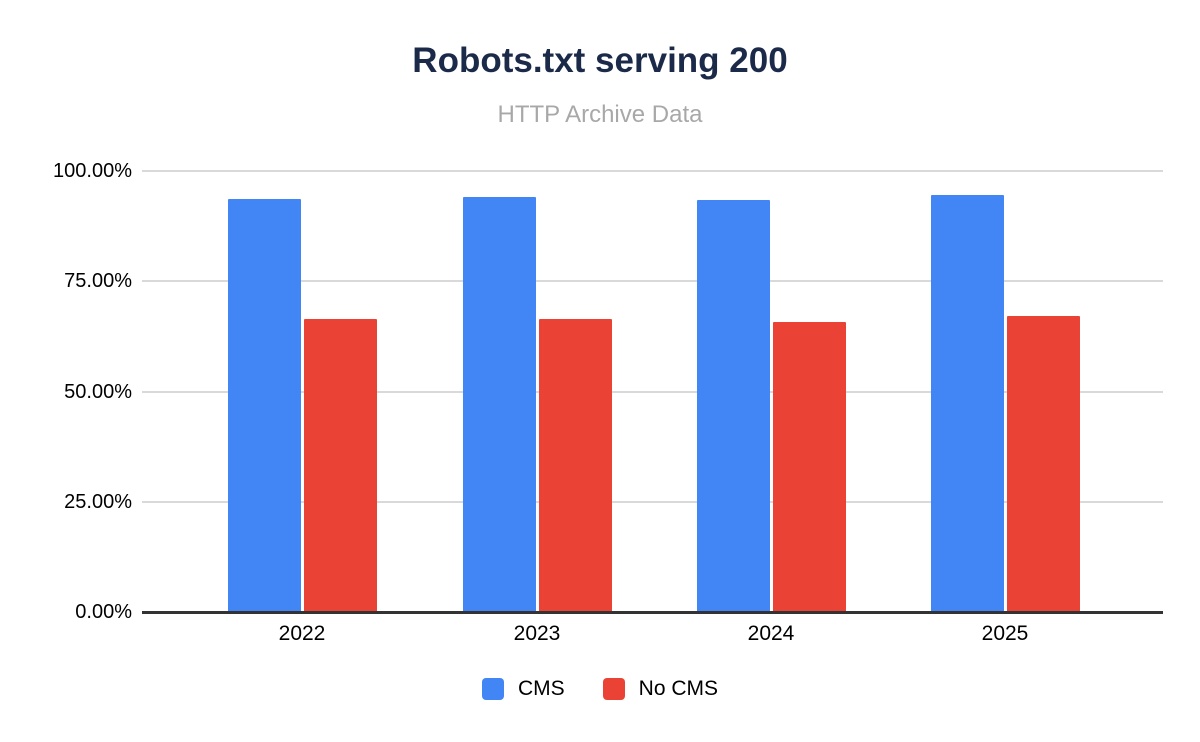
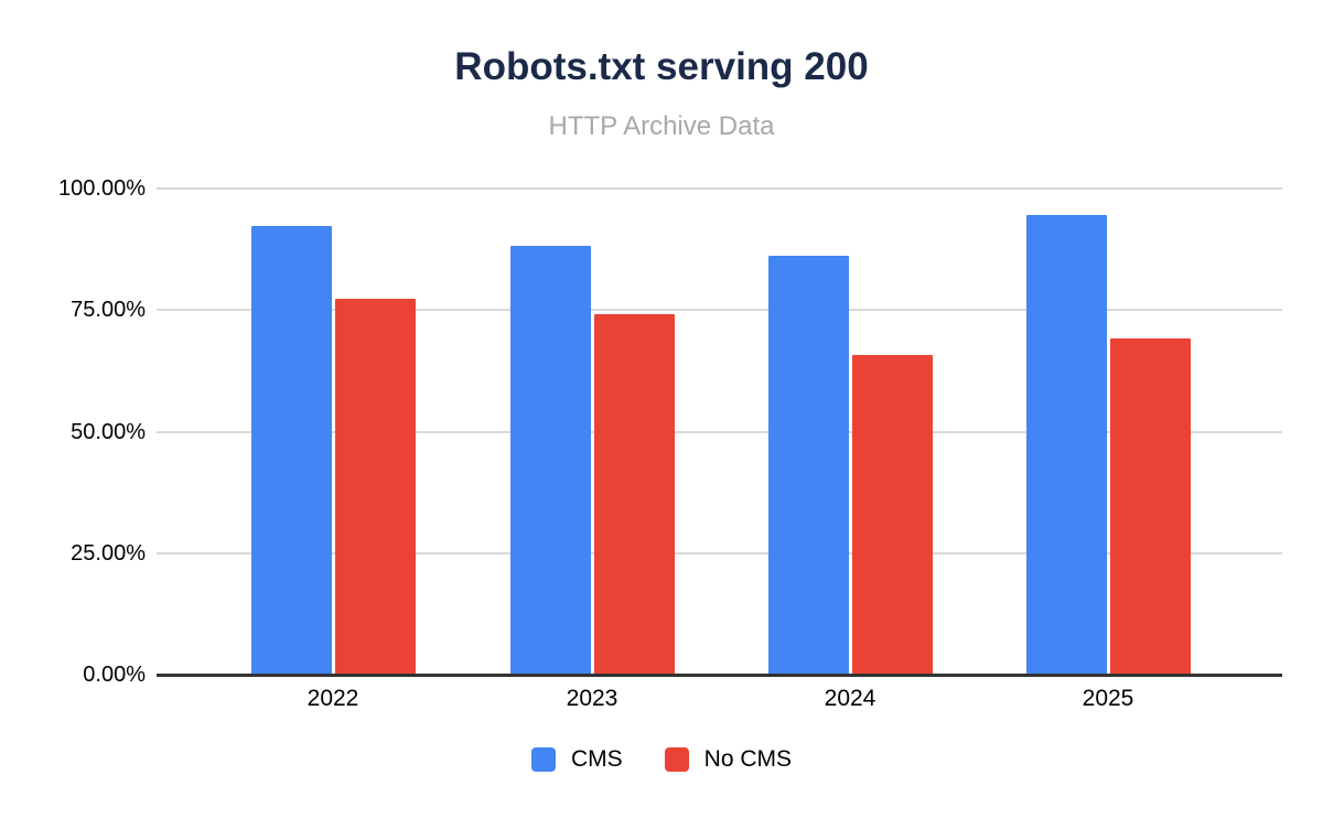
CMS/2022: 94% -> 92%
No CMS/2022: 66% -> 77%
CMS/2023: 94% -> 88%
No CMS/2023: 66% -> 74%
CMS/2024: 93% -> 86%
No CMS/2025: 67% -> 69%
